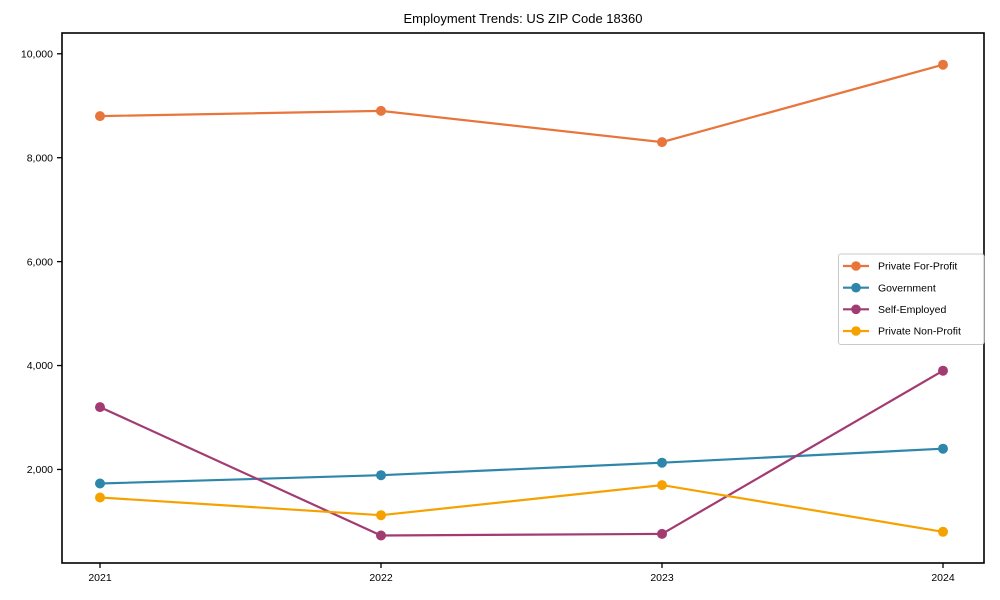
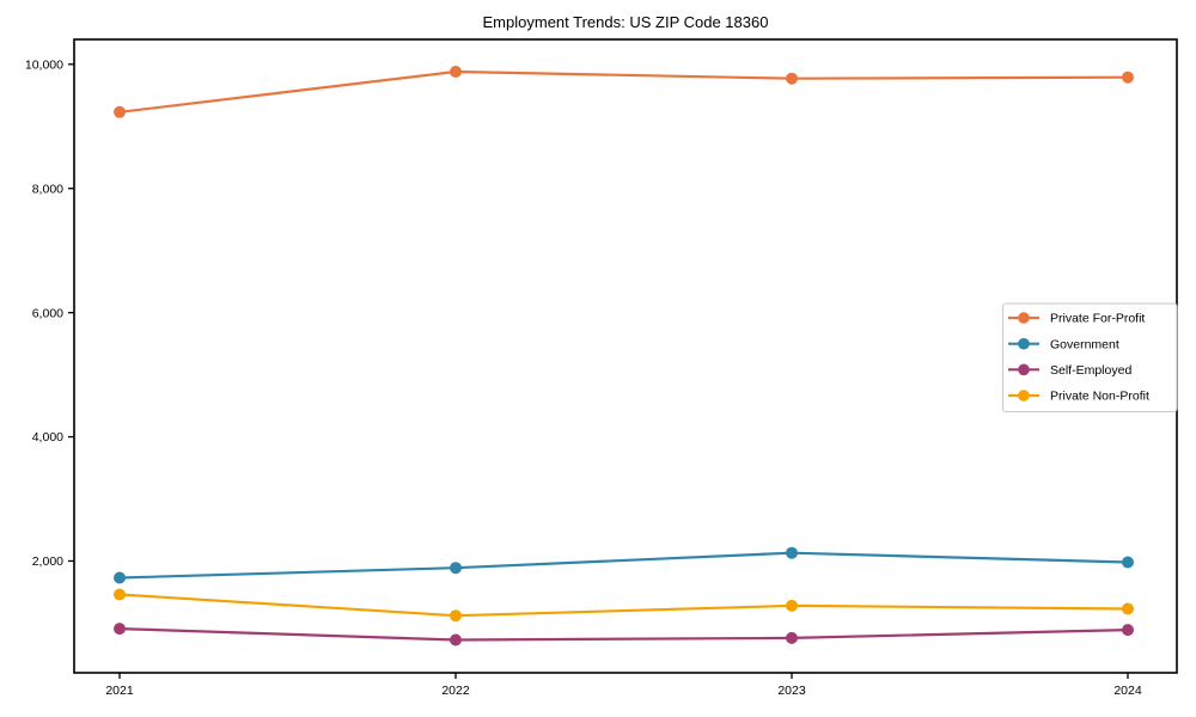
Private For-Profit/2021: 8800 -> 9200
Self-Employed/2021: 3200 -> 900
Private For-Profit/2022: 8900 -> 9900
Private For-Profit/2023: 8300 -> 9800
Private Non-Profit/2023: 1700 -> 1300
Government/2024: 2400 -> 2000
Self-Employed/2024: 3900 -> 900
Private Non-Profit/2024: 800 -> 1200
